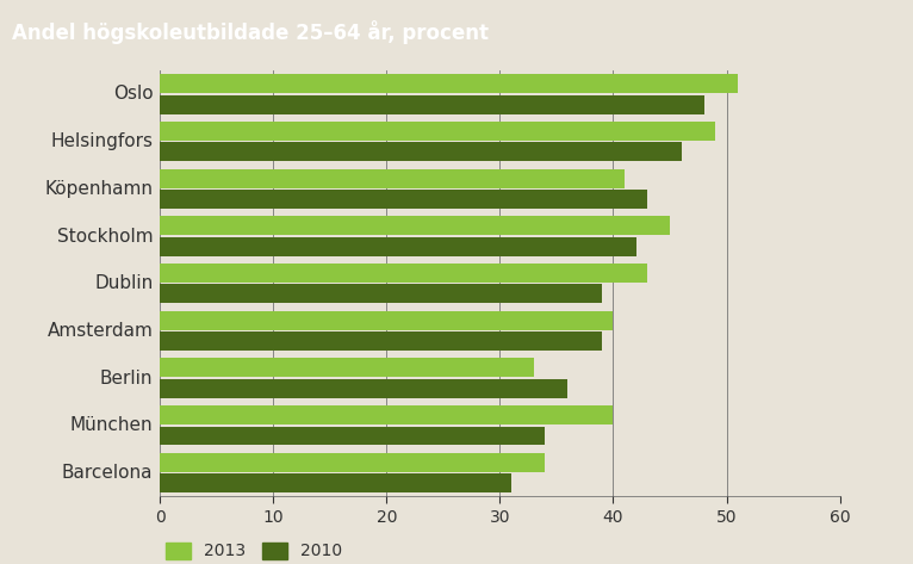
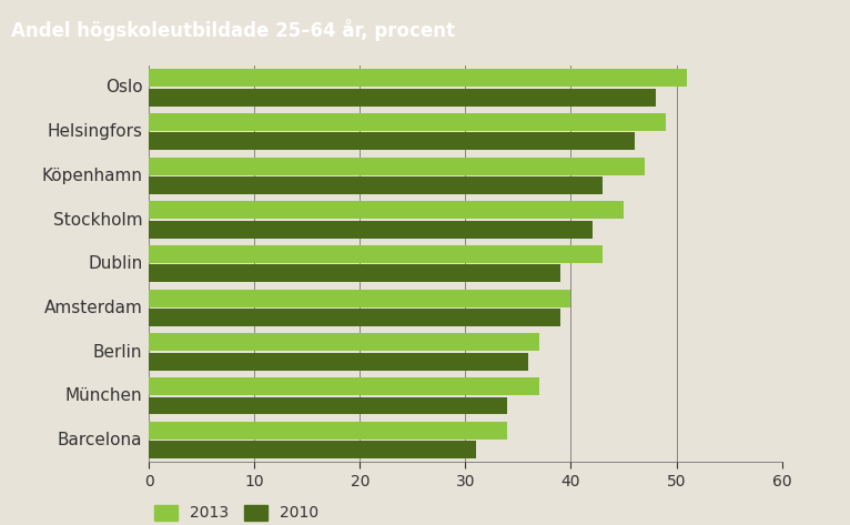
2013/Köpenhamn: 41 -> 47
2013/Berlin: 33 -> 37
2013/München: 40 -> 37
